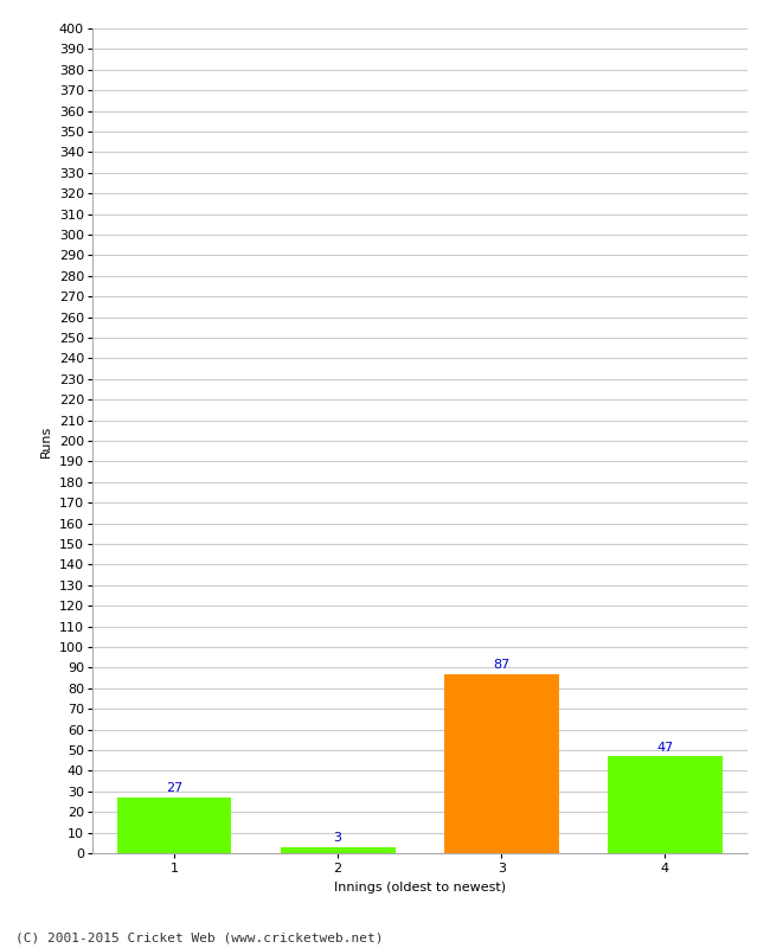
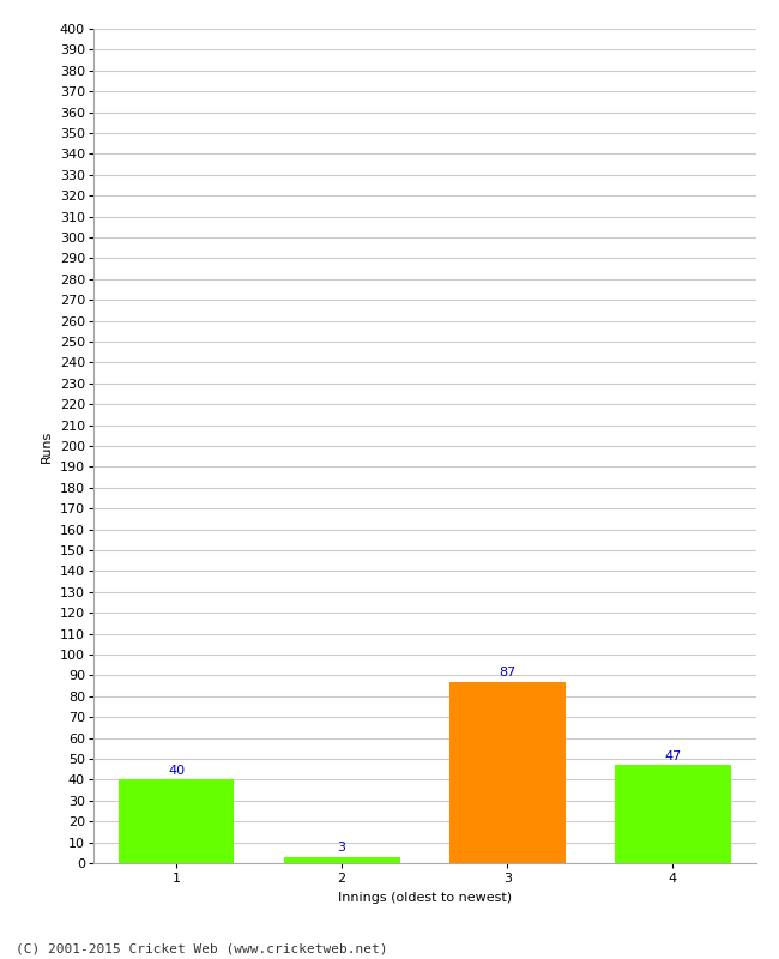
1: 27 -> 40
